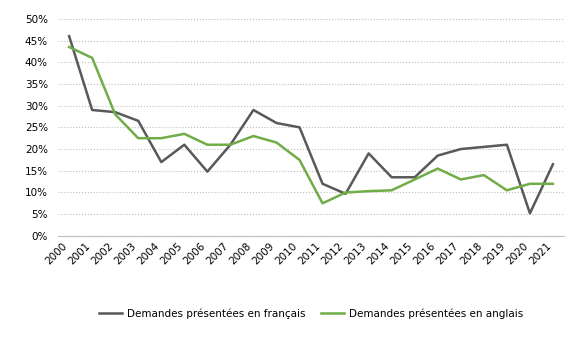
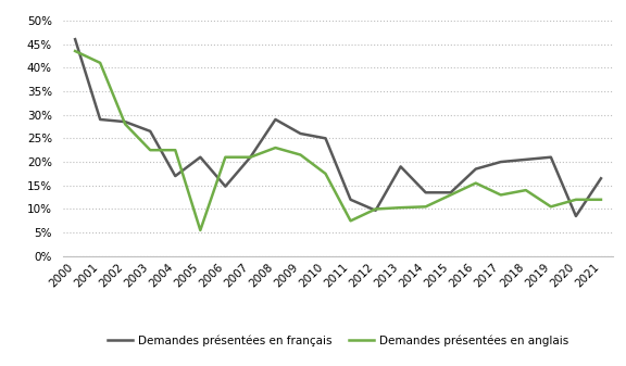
Demandes présentées en anglais/2005: 23.5% -> 5.5%
Demandes présentées en français/2020: 5.2% -> 8.5%
